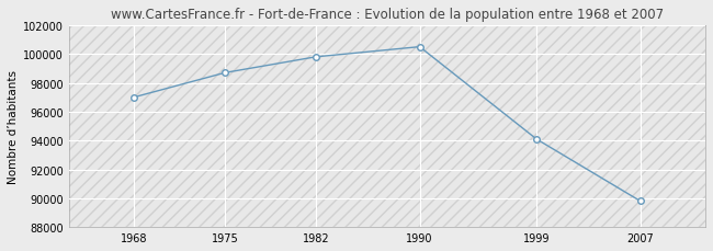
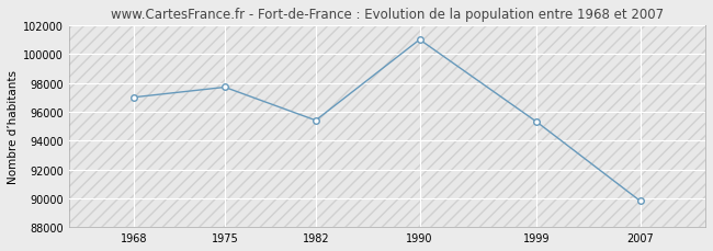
1975: 98700 -> 97700
1982: 99800 -> 95400
1990: 100500 -> 101000
1999: 94100 -> 95300
